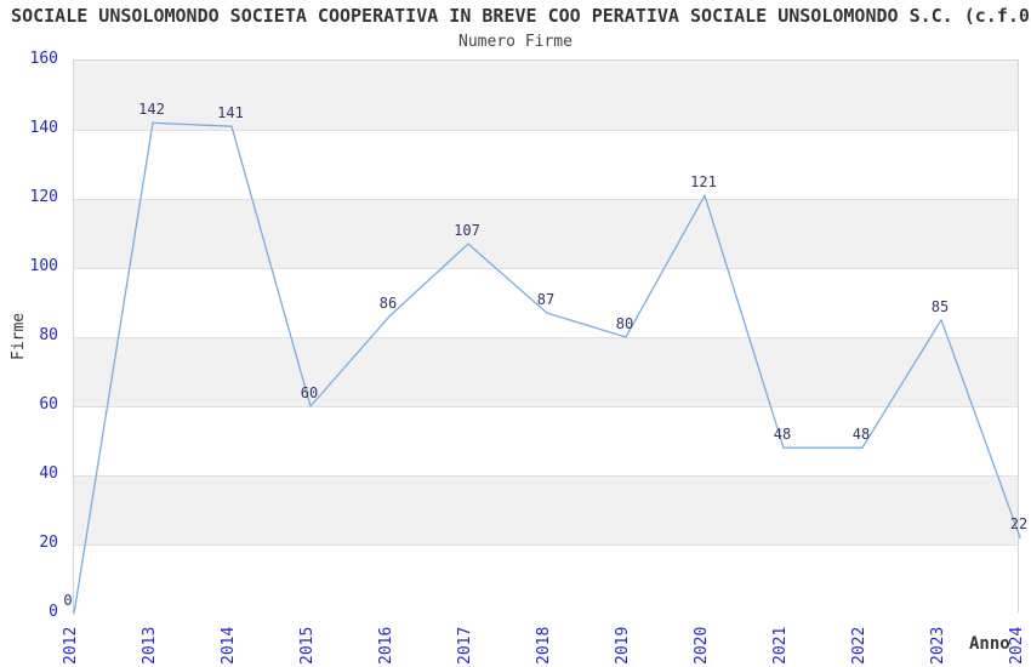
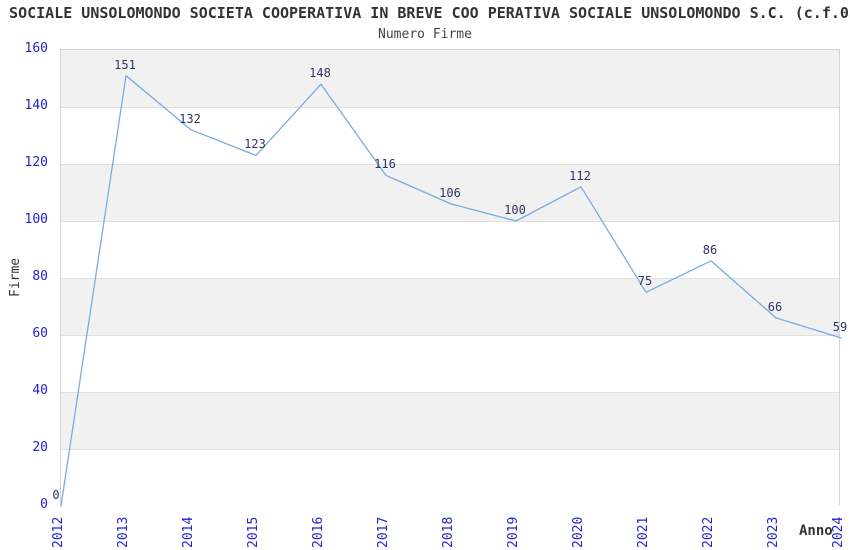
2013: 142 -> 151
2014: 141 -> 132
2015: 60 -> 123
2016: 86 -> 148
2017: 107 -> 116
2018: 87 -> 106
2019: 80 -> 100
2020: 121 -> 112
2021: 48 -> 75
2022: 48 -> 86
2023: 85 -> 66
2024: 22 -> 59
